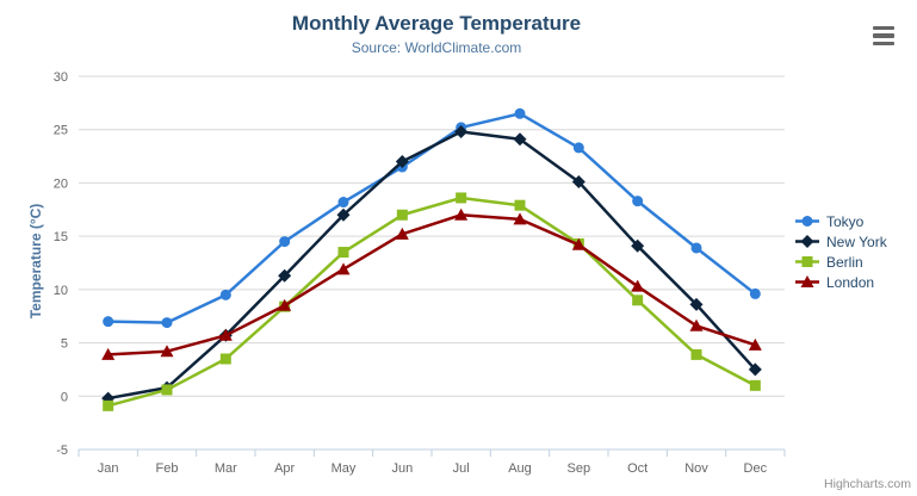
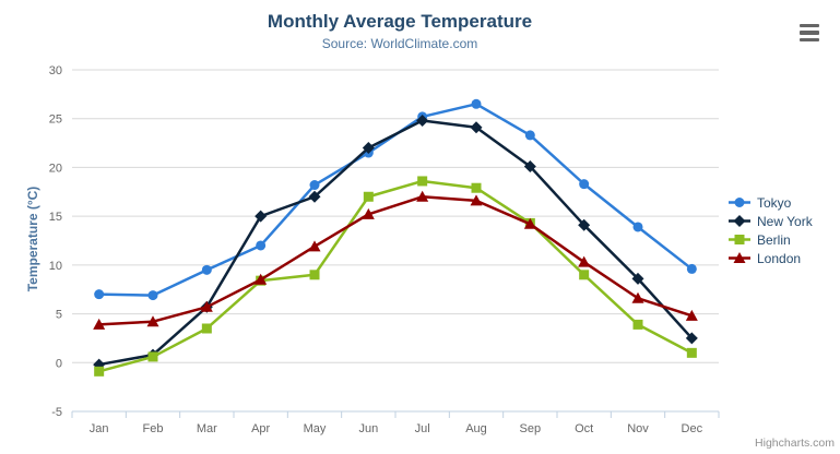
Tokyo/Apr: 14 -> 12
New York/Apr: 11 -> 15
Berlin/May: 14 -> 9
